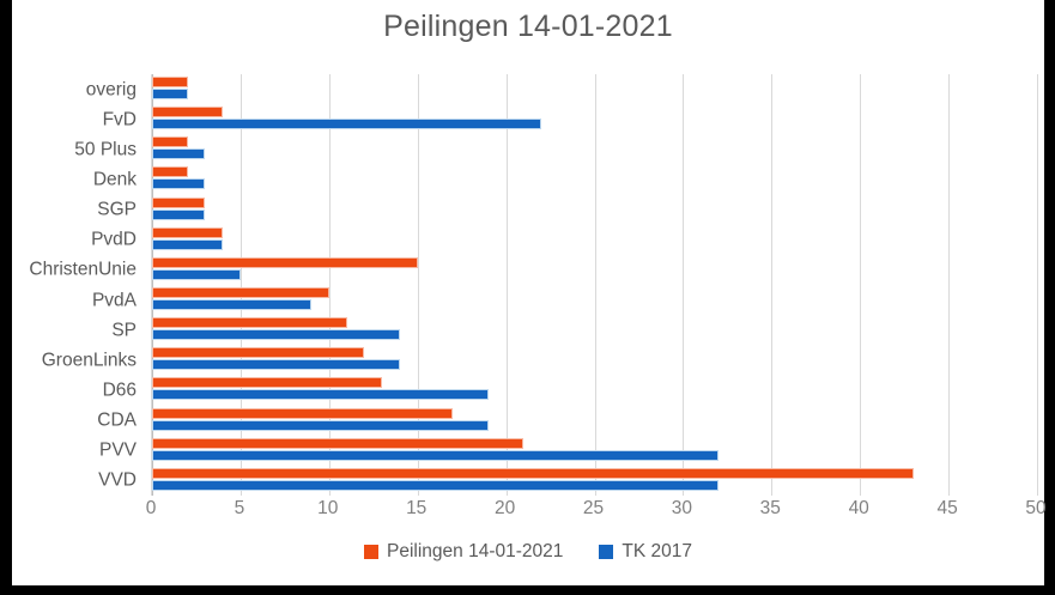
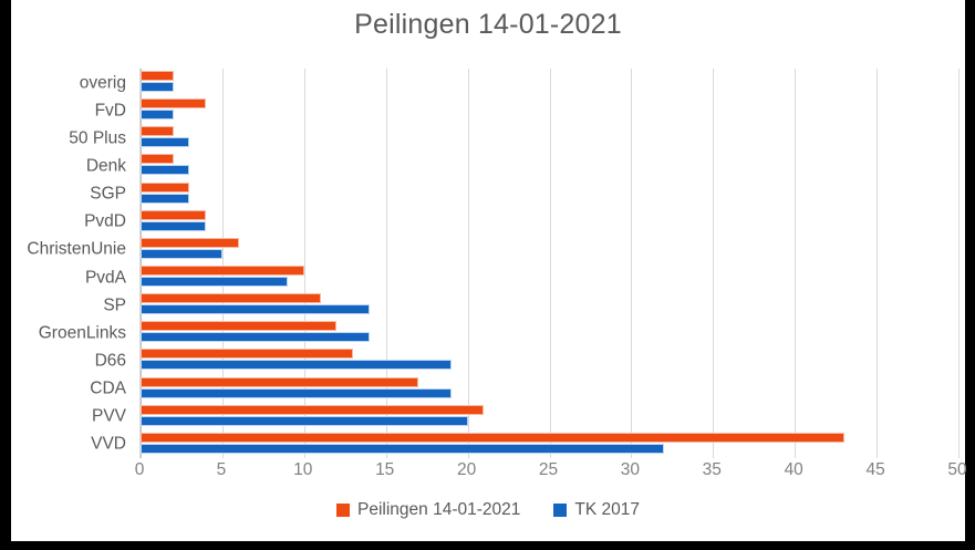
TK 2017/PVV: 32 -> 20
Peilingen 14-01-2021/ChristenUnie: 15 -> 6
TK 2017/FvD: 22 -> 2
